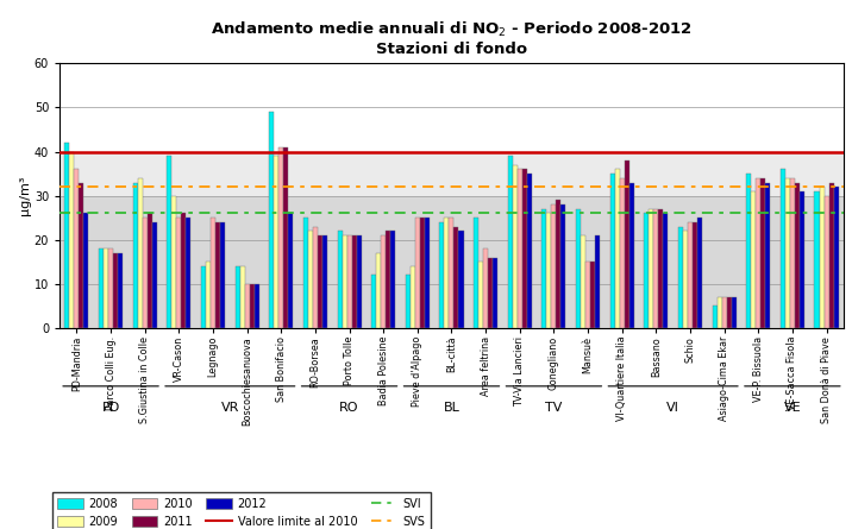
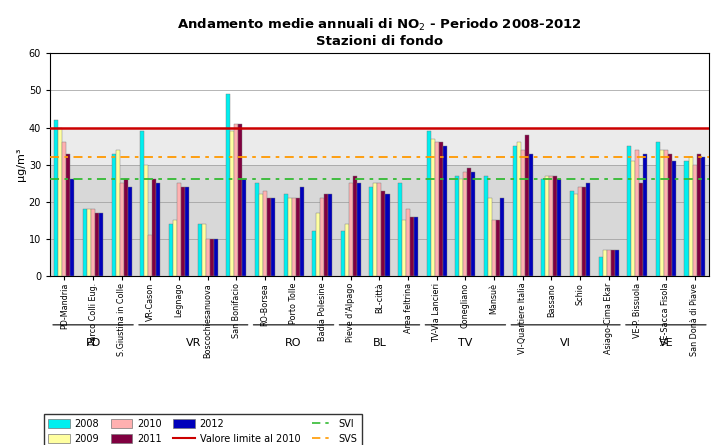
2010/VR-Cason: 25 -> 11
2012/Porto Tolle: 21 -> 24
2011/Pieve d'Alpago: 25 -> 27
2011/VE-P. Bissuola: 34 -> 25
